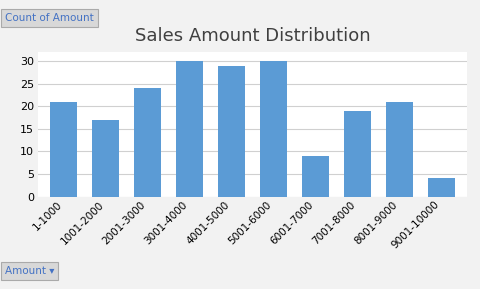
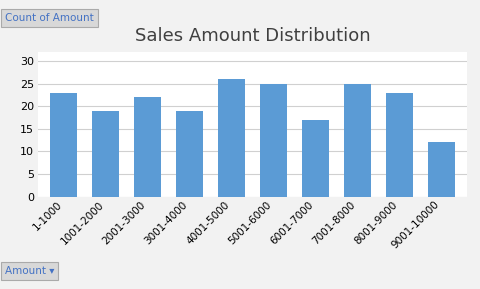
1-1000: 21 -> 23
1001-2000: 17 -> 19
2001-3000: 24 -> 22
3001-4000: 30 -> 19
4001-5000: 29 -> 26
5001-6000: 30 -> 25
6001-7000: 9 -> 17
7001-8000: 19 -> 25
8001-9000: 21 -> 23
9001-10000: 4 -> 12
